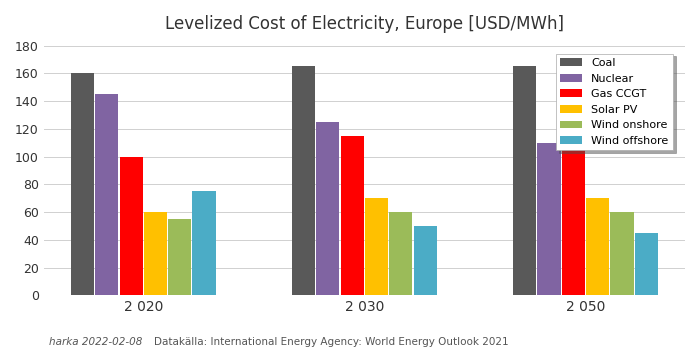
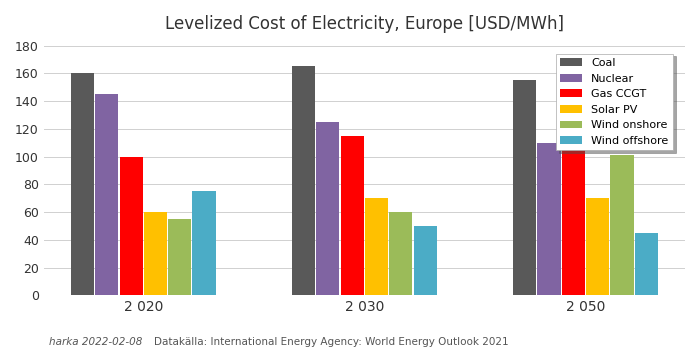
Coal/2 050: 165 -> 155
Wind onshore/2 050: 60 -> 101
